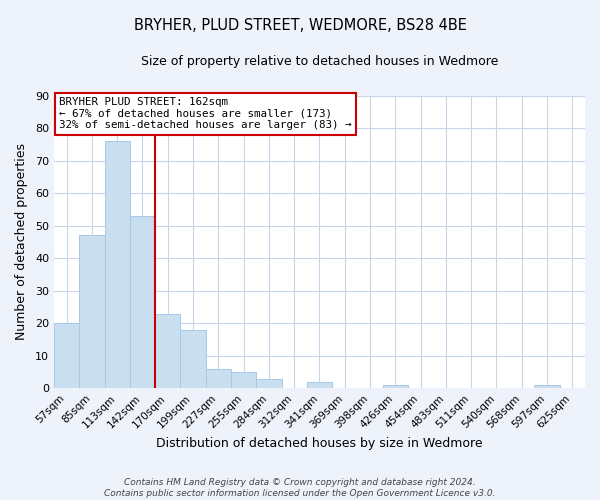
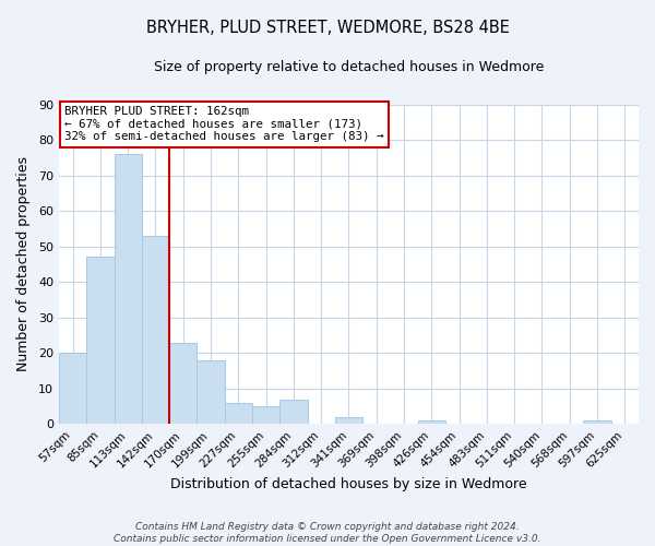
284sqm: 3 -> 7
